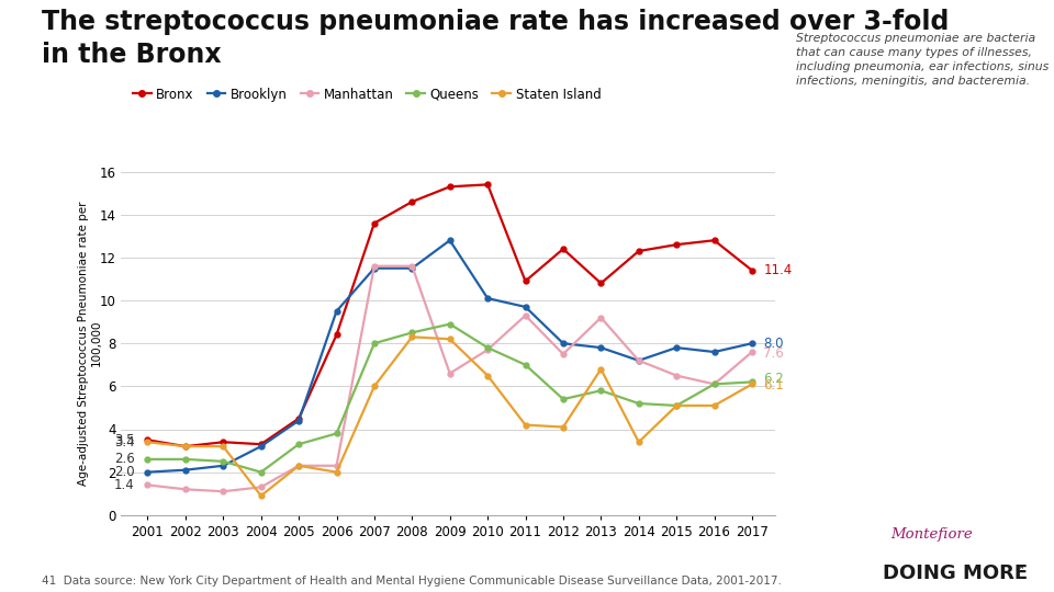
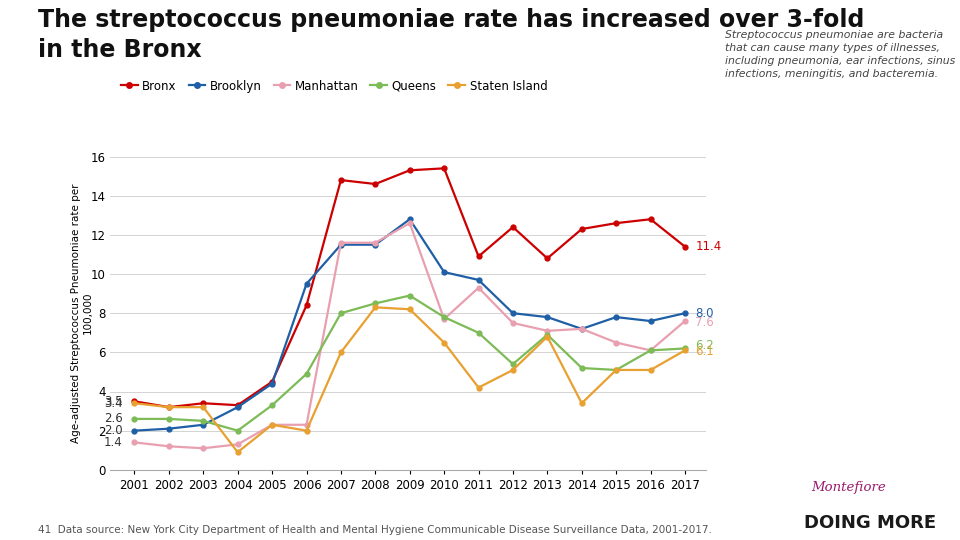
Queens/2006: 3.8 -> 4.9
Bronx/2007: 13.6 -> 14.8
Manhattan/2009: 6.6 -> 12.6
Staten Island/2012: 4.1 -> 5.1
Manhattan/2013: 9.2 -> 7.1
Queens/2013: 5.8 -> 6.9
